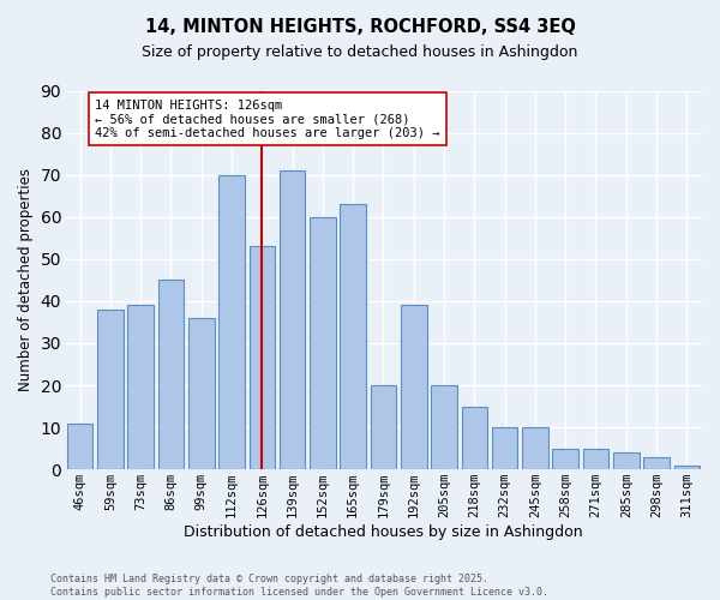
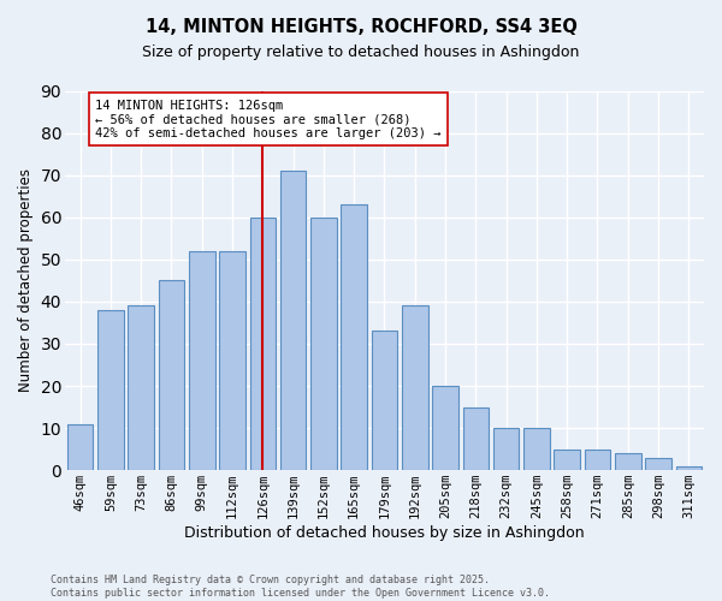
99sqm: 36 -> 52
112sqm: 70 -> 52
126sqm: 53 -> 60
179sqm: 20 -> 33
